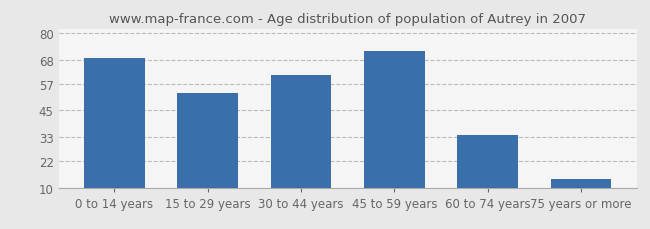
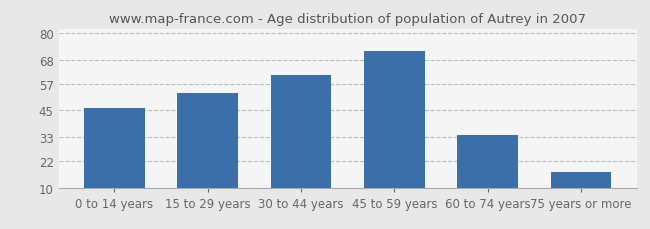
0 to 14 years: 69 -> 46
75 years or more: 14 -> 17
